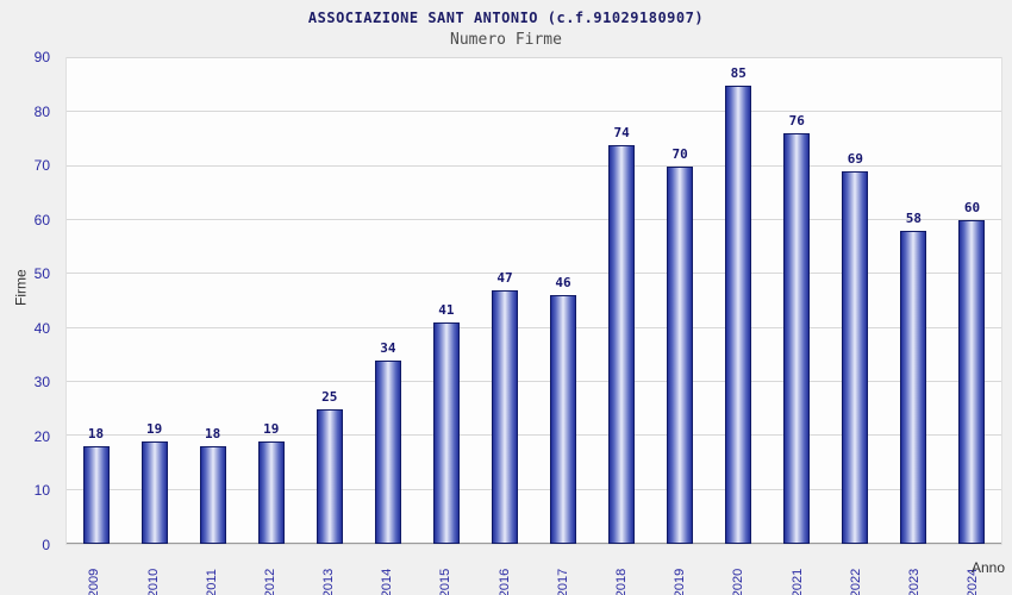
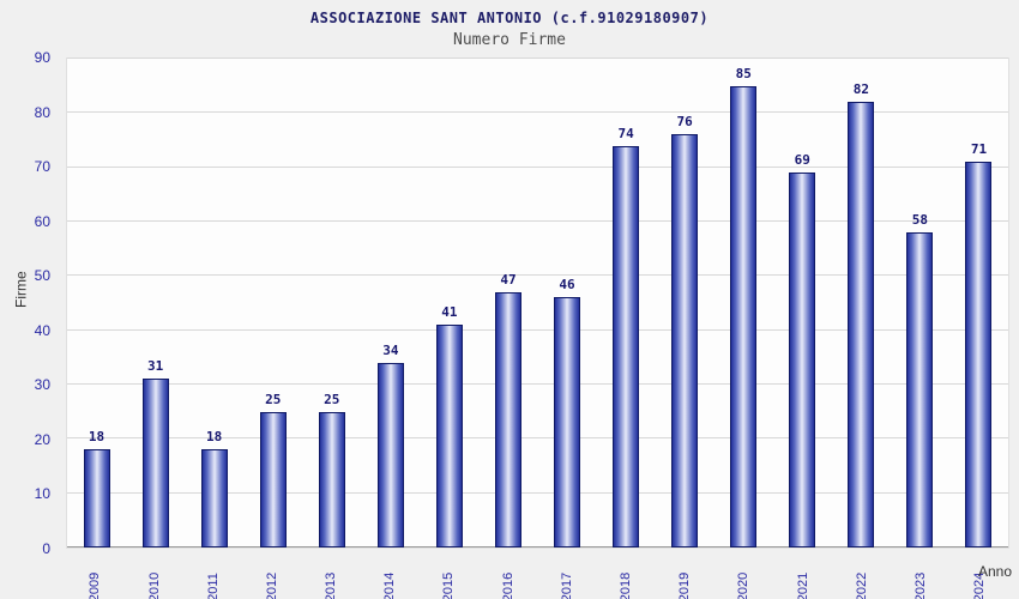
2010: 19 -> 31
2012: 19 -> 25
2019: 70 -> 76
2021: 76 -> 69
2022: 69 -> 82
2024: 60 -> 71
